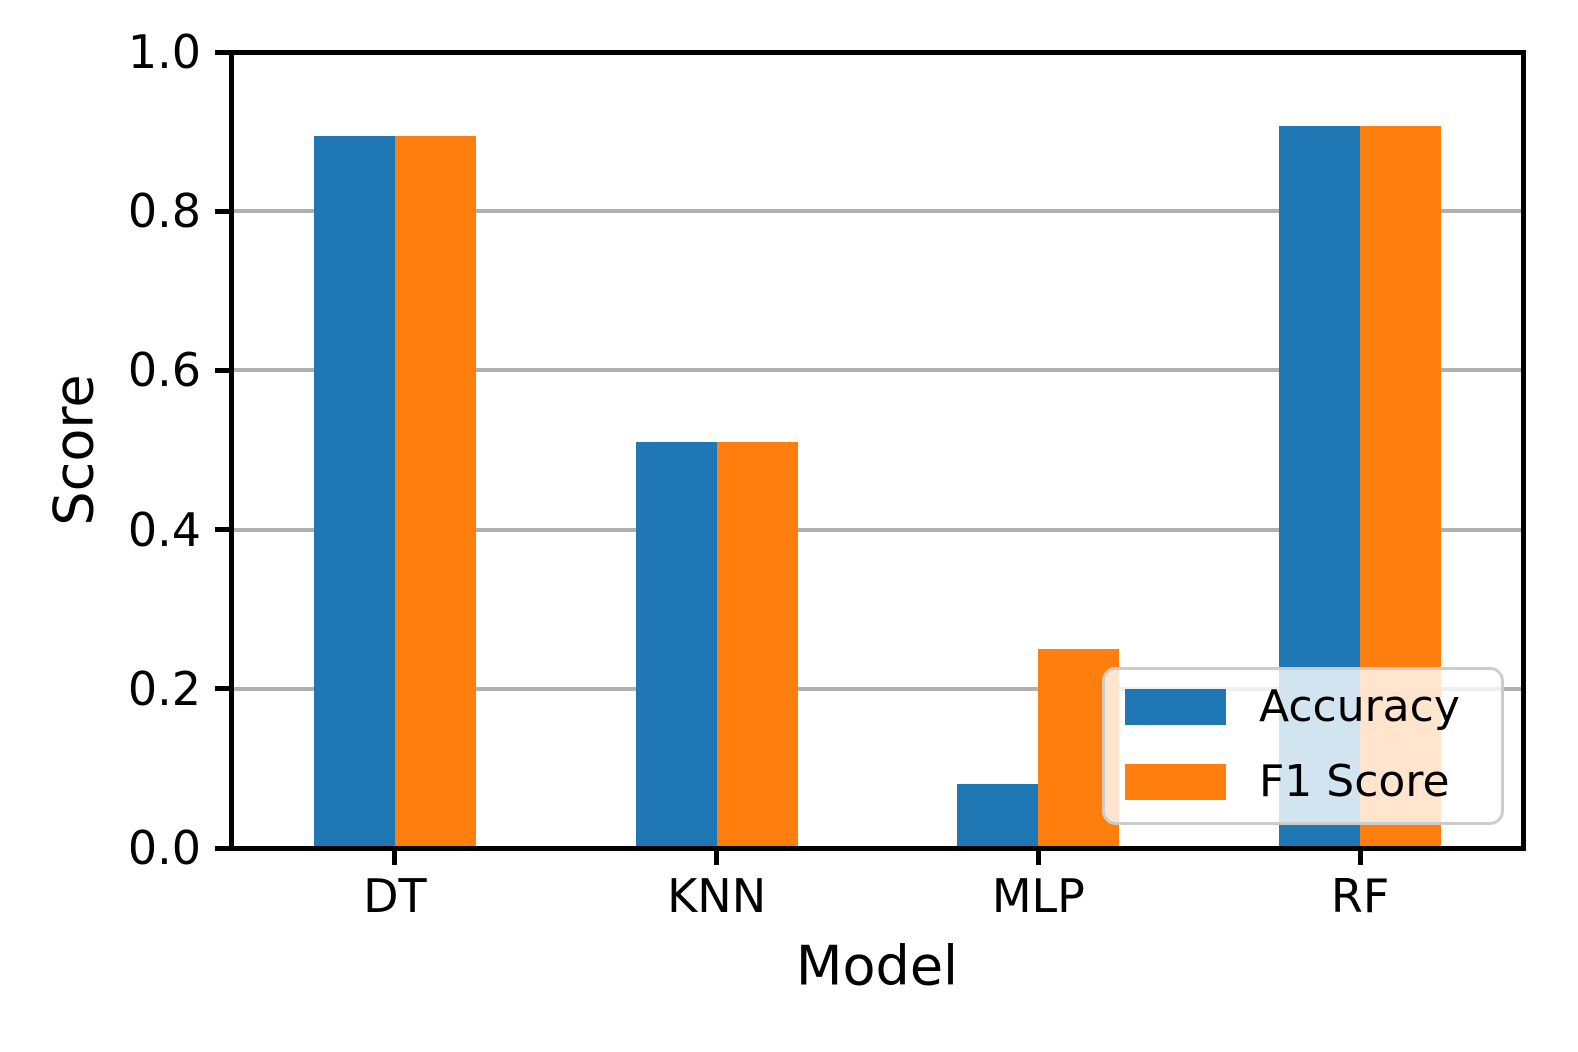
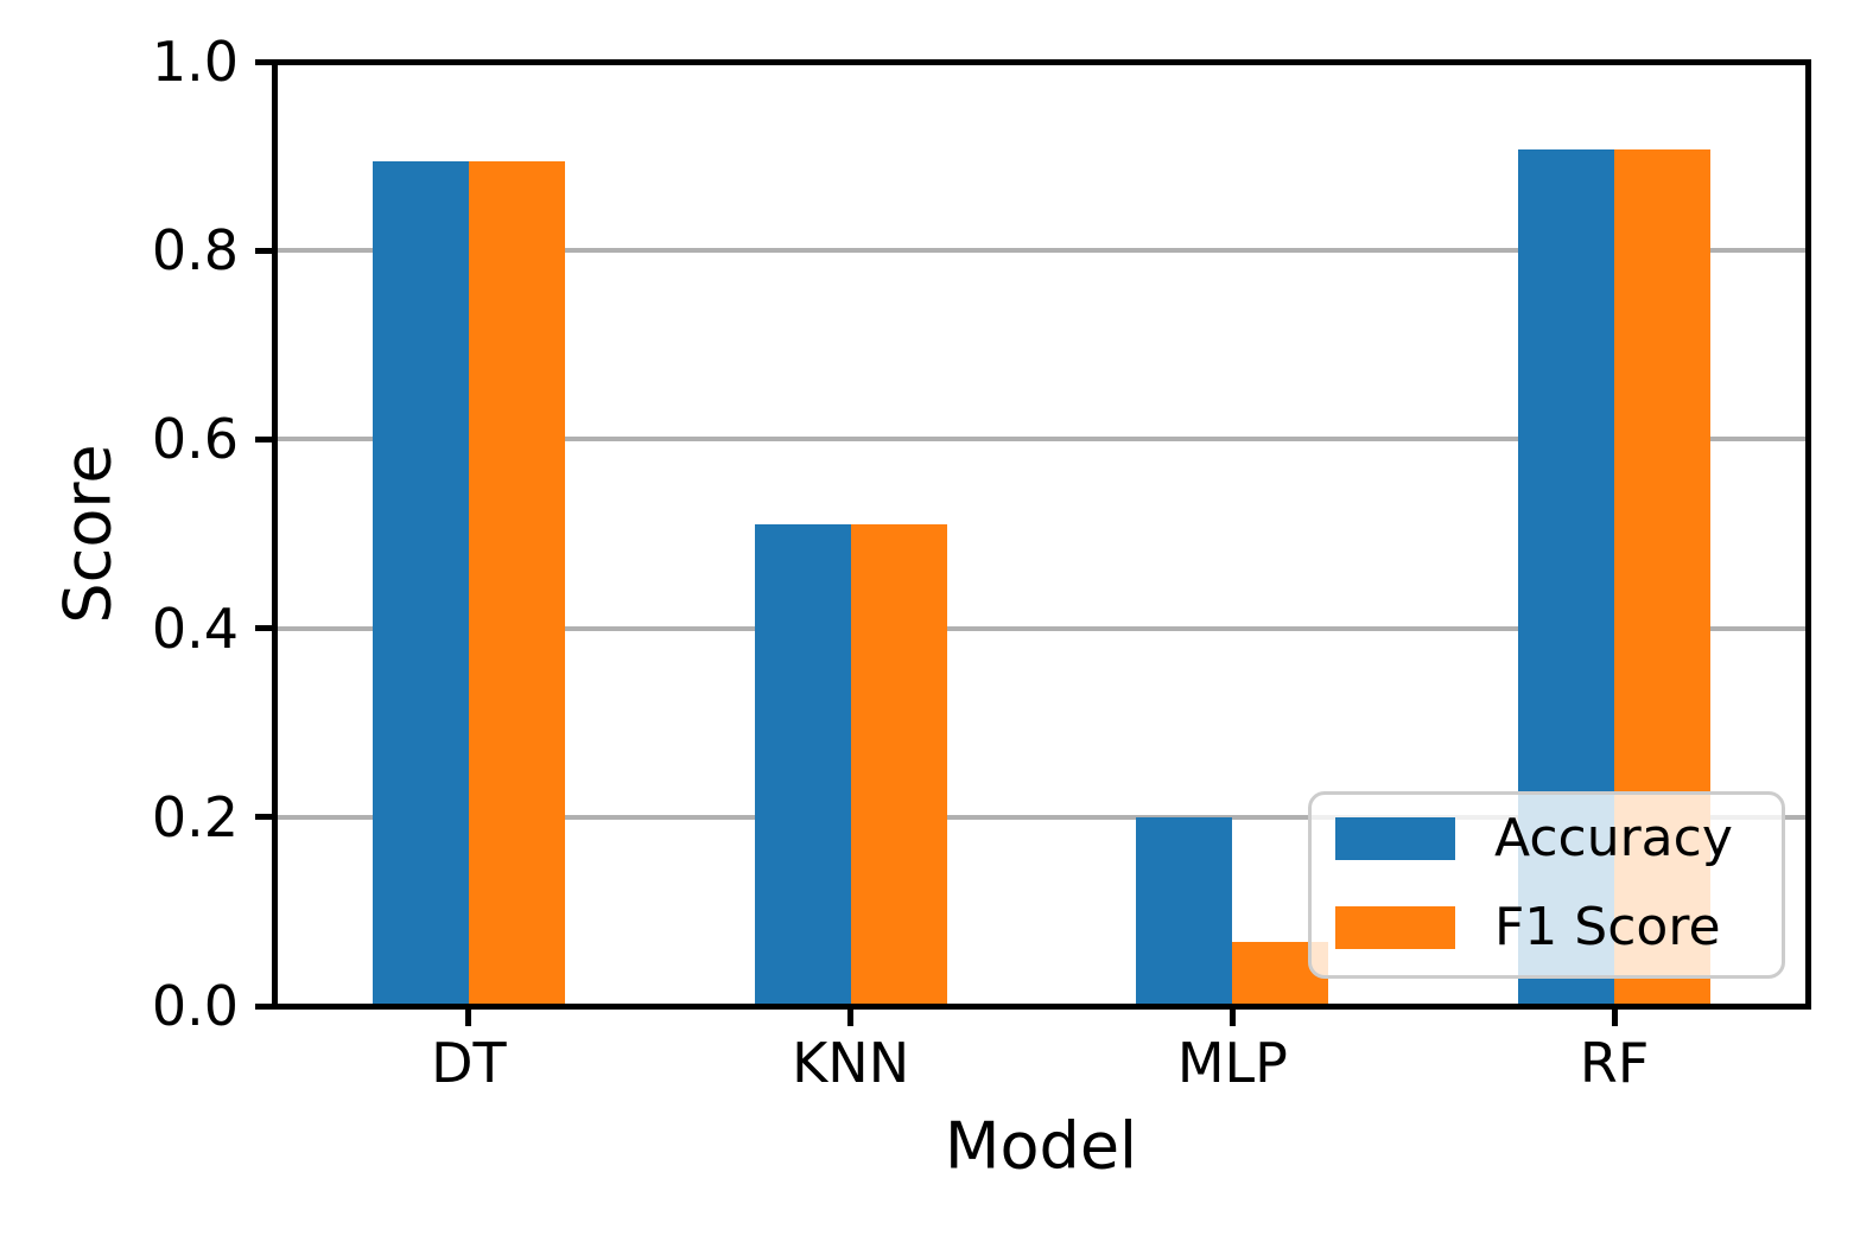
Accuracy/MLP: 0.08 -> 0.20
F1 Score/MLP: 0.25 -> 0.07
